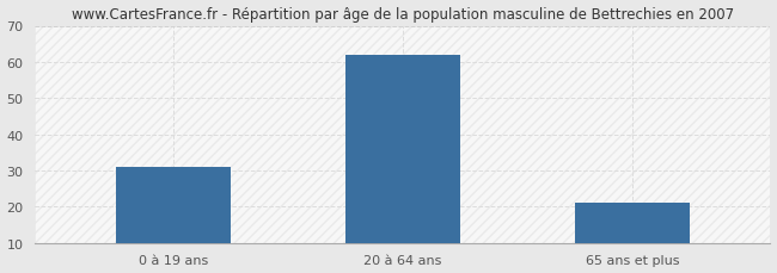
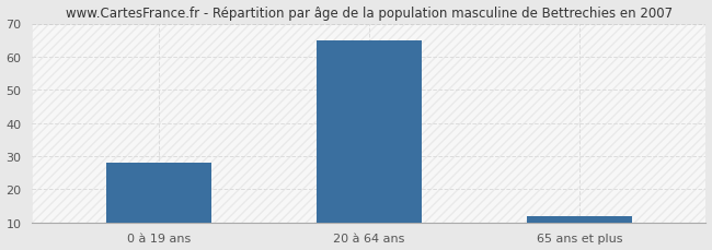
0 à 19 ans: 31 -> 28
20 à 64 ans: 62 -> 65
65 ans et plus: 21 -> 12
